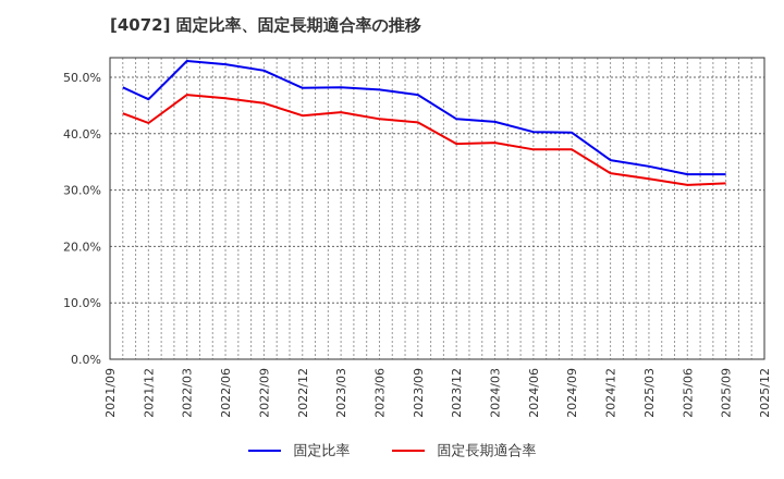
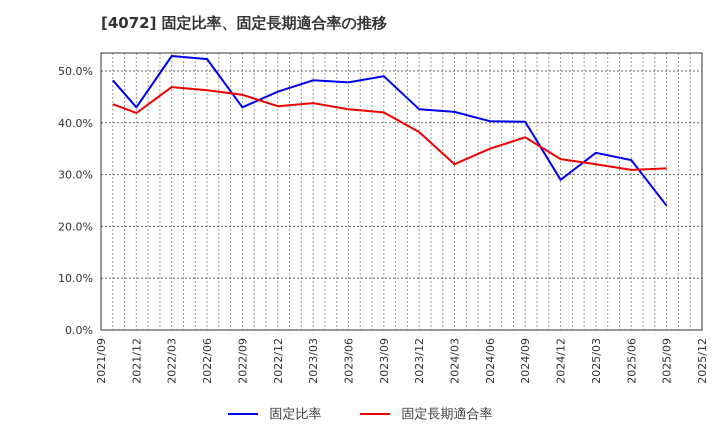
固定比率/2021/12: 46% -> 43%
固定比率/2022/09: 51% -> 43%
固定比率/2022/12: 48% -> 46%
固定比率/2023/09: 47% -> 49%
固定長期適合率/2024/03: 38% -> 32%
固定長期適合率/2024/06: 37% -> 35%
固定比率/2024/12: 35% -> 29%
固定比率/2025/09: 33% -> 24%
